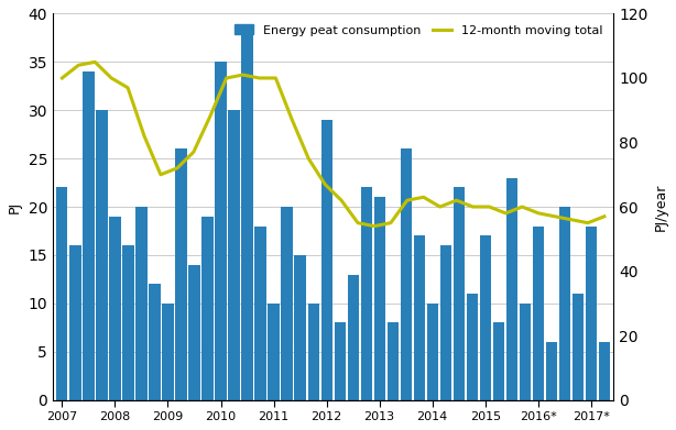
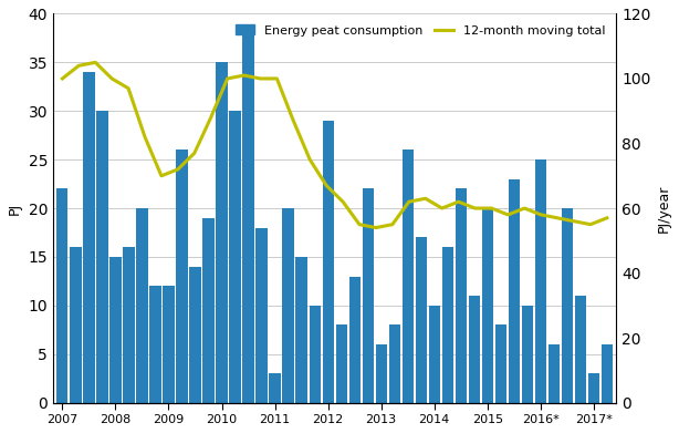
Energy peat consumption/2008: 19 -> 15
Energy peat consumption/2009: 10 -> 12
Energy peat consumption/2011: 10 -> 3
Energy peat consumption/2013: 21 -> 6
Energy peat consumption/2015: 17 -> 20
Energy peat consumption/2016*: 18 -> 25
Energy peat consumption/2017*: 18 -> 3
